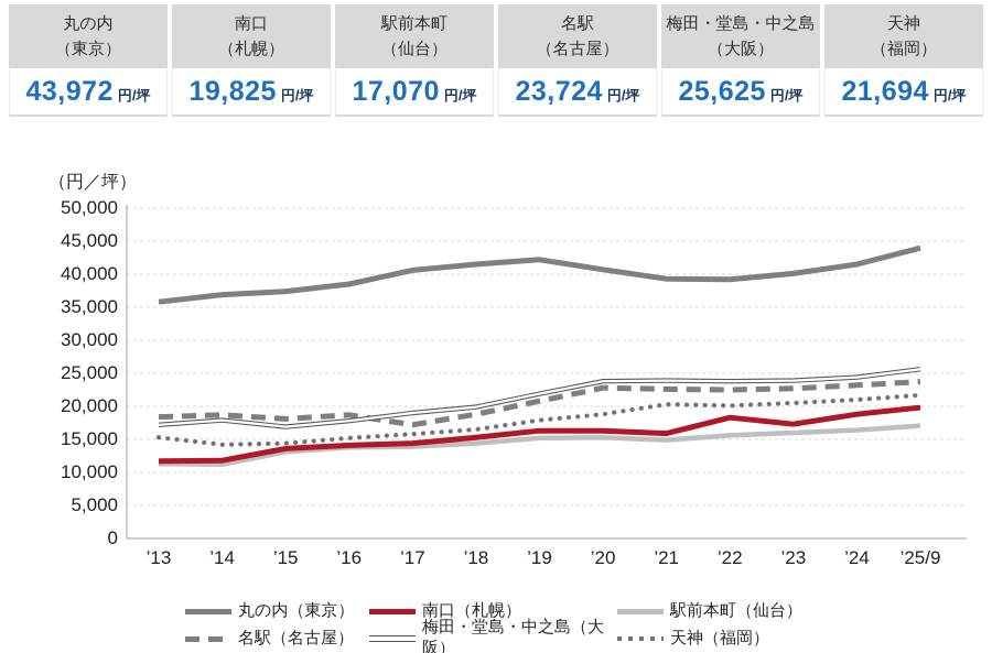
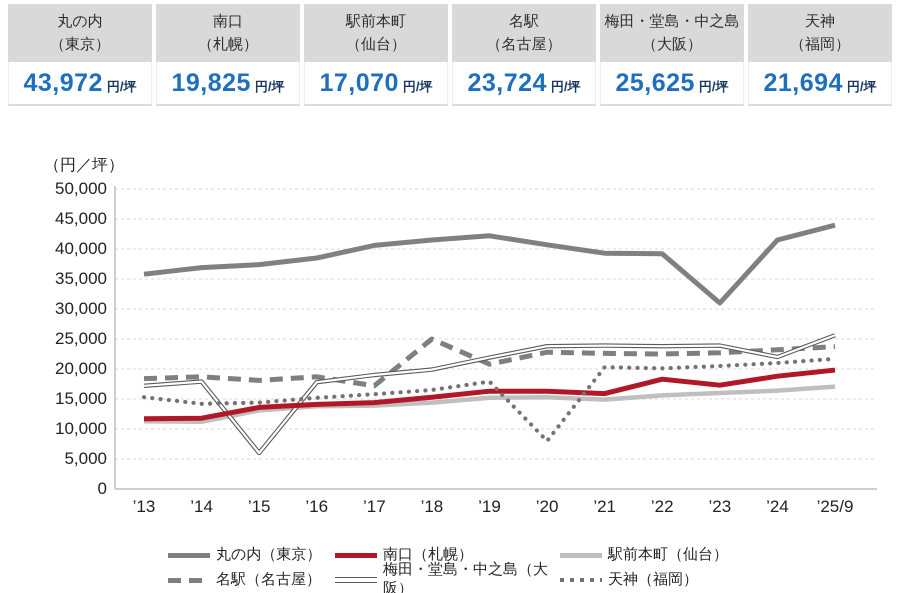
梅田・堂島・中之島（大阪）/’15: 17000 -> 6000
名駅（名古屋）/’18: 19000 -> 25000
天神（福岡）/’20: 19000 -> 8000
丸の内（東京）/’23: 40000 -> 31000
梅田・堂島・中之島（大阪）/’24: 24000 -> 22000
